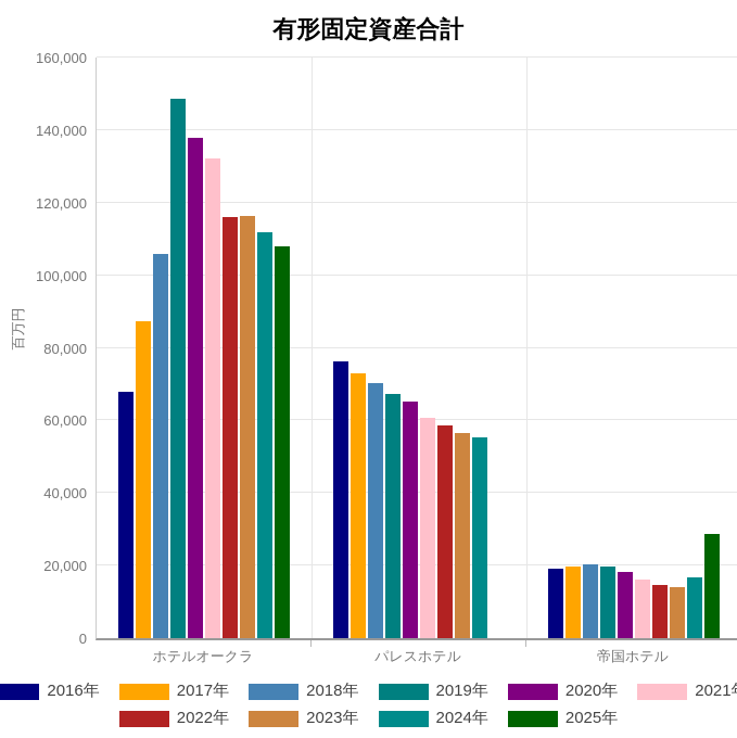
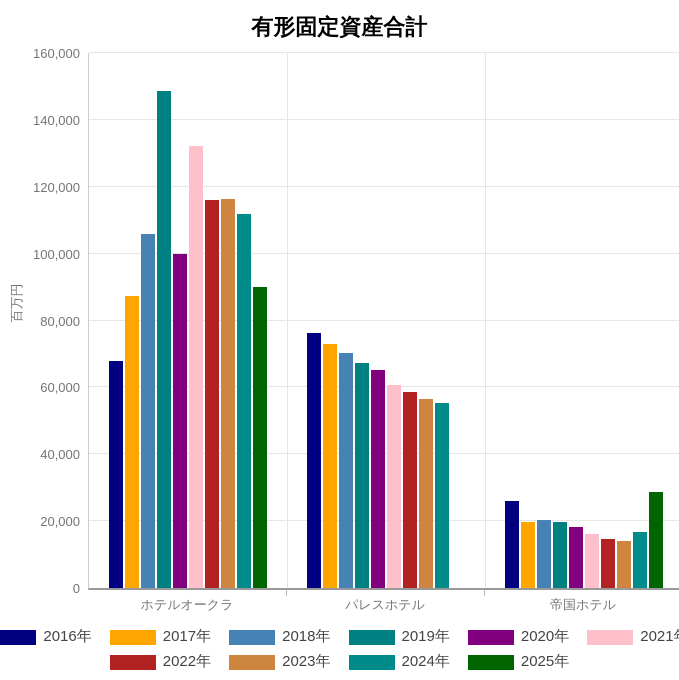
2020年/ホテルオークラ: 138000 -> 100000
2025年/ホテルオークラ: 108000 -> 90000
2016年/帝国ホテル: 19000 -> 26000
